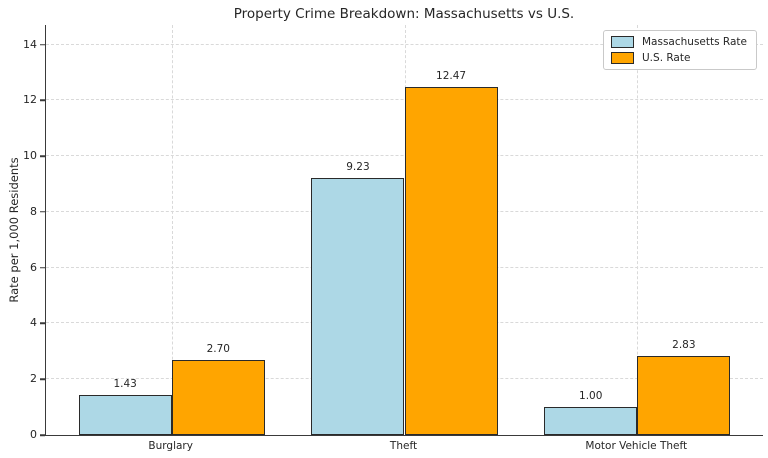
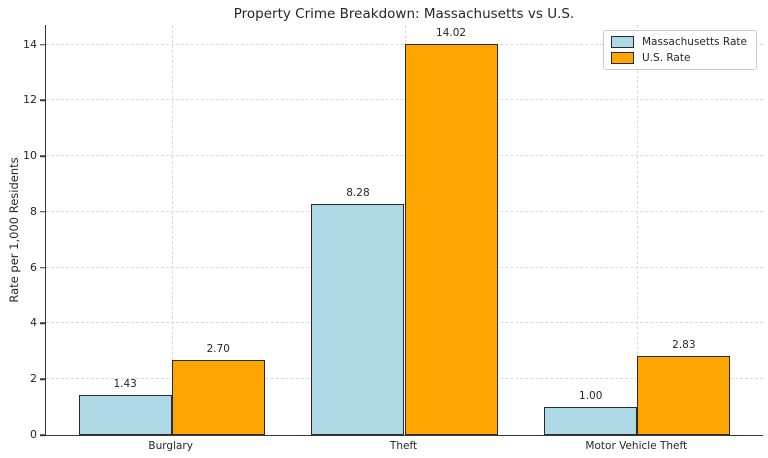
Massachusetts Rate/Theft: 9.23 -> 8.28
U.S. Rate/Theft: 12.47 -> 14.02
